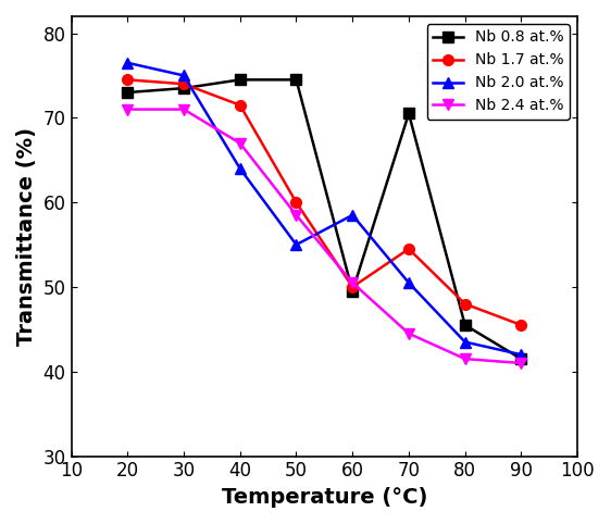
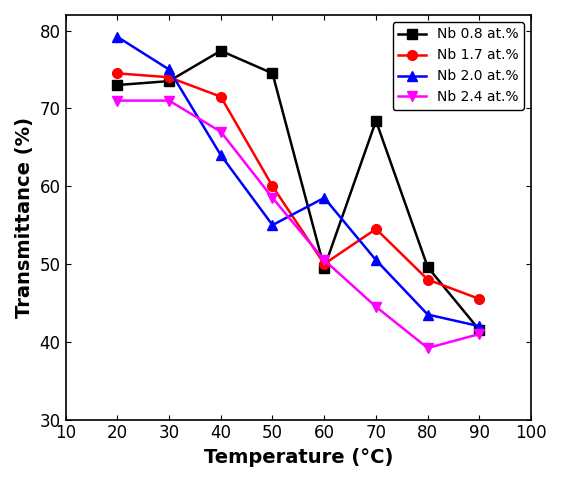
Nb 2.0 at.%/20: 76.5 -> 79.2
Nb 0.8 at.%/40: 74.5 -> 77.4
Nb 0.8 at.%/70: 70.5 -> 68.4
Nb 0.8 at.%/80: 45.5 -> 49.6
Nb 2.4 at.%/80: 41.5 -> 39.2
